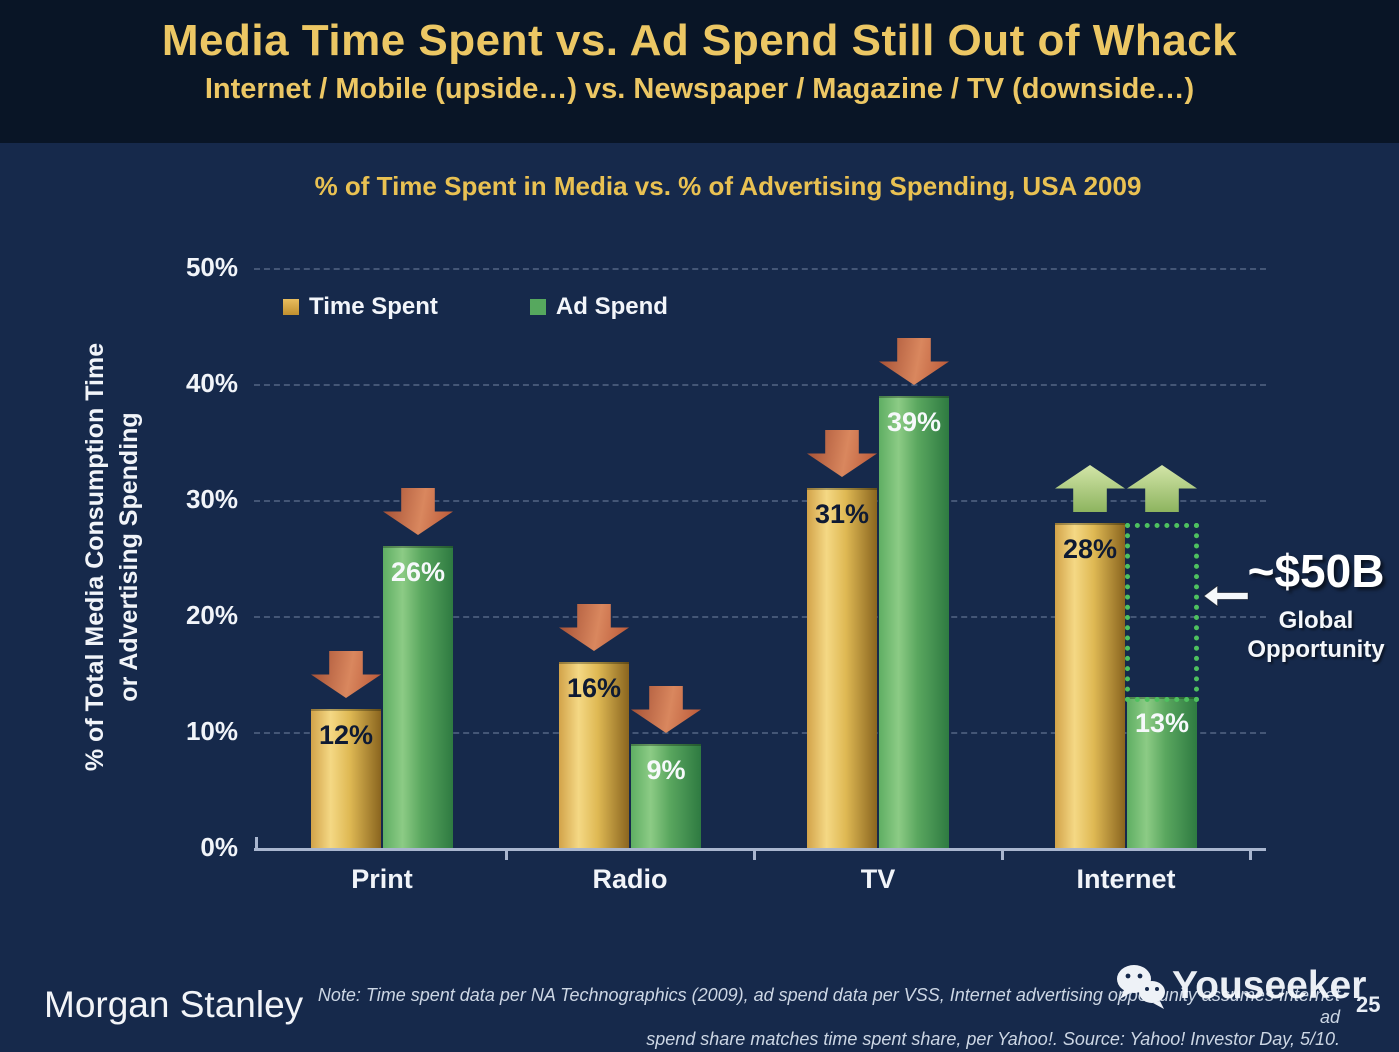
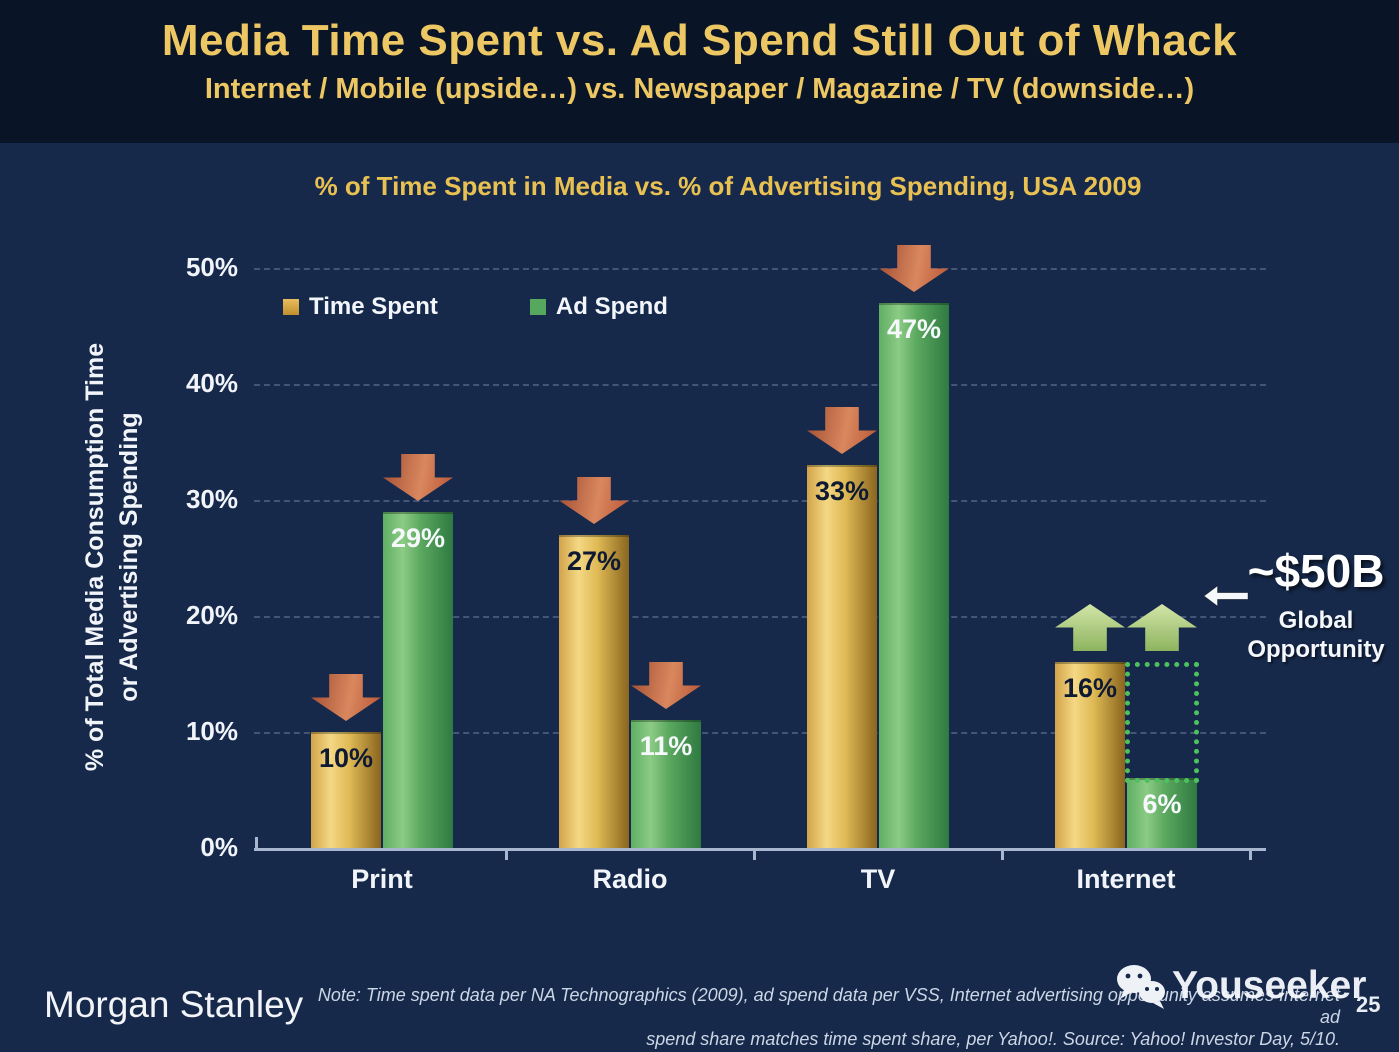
Time Spent/Print: 12% -> 10%
Ad Spend/Print: 26% -> 29%
Time Spent/Radio: 16% -> 27%
Ad Spend/Radio: 9% -> 11%
Time Spent/TV: 31% -> 33%
Ad Spend/TV: 39% -> 47%
Time Spent/Internet: 28% -> 16%
Ad Spend/Internet: 13% -> 6%
